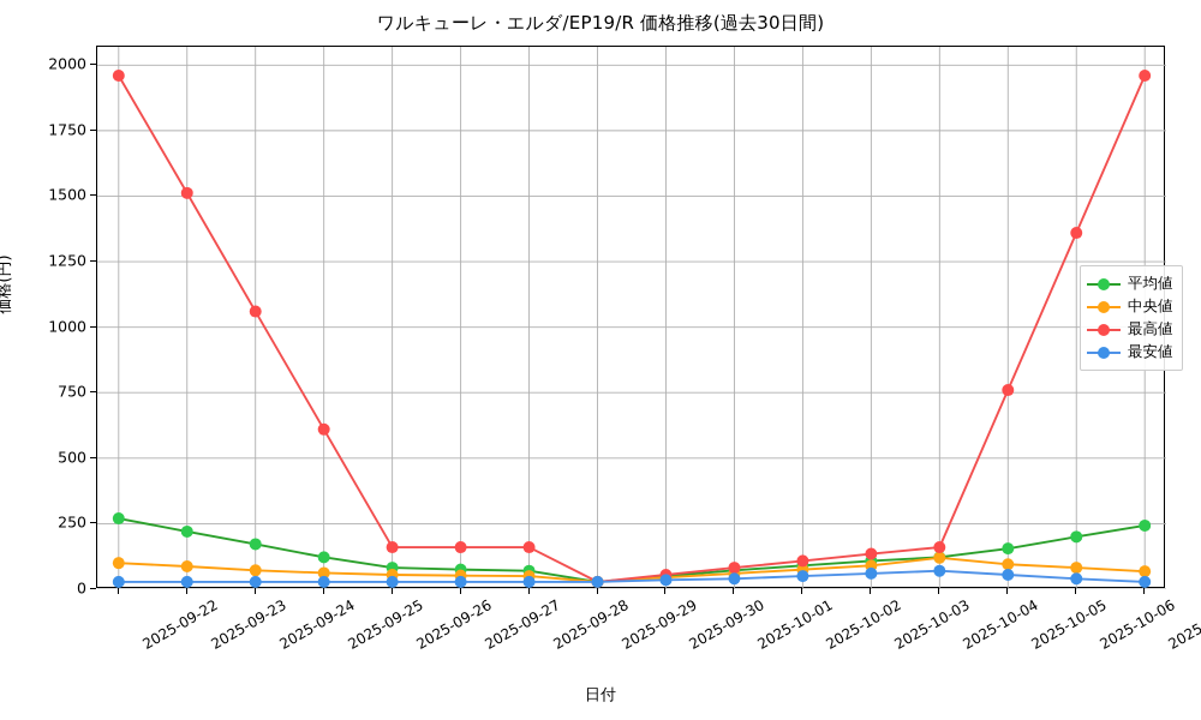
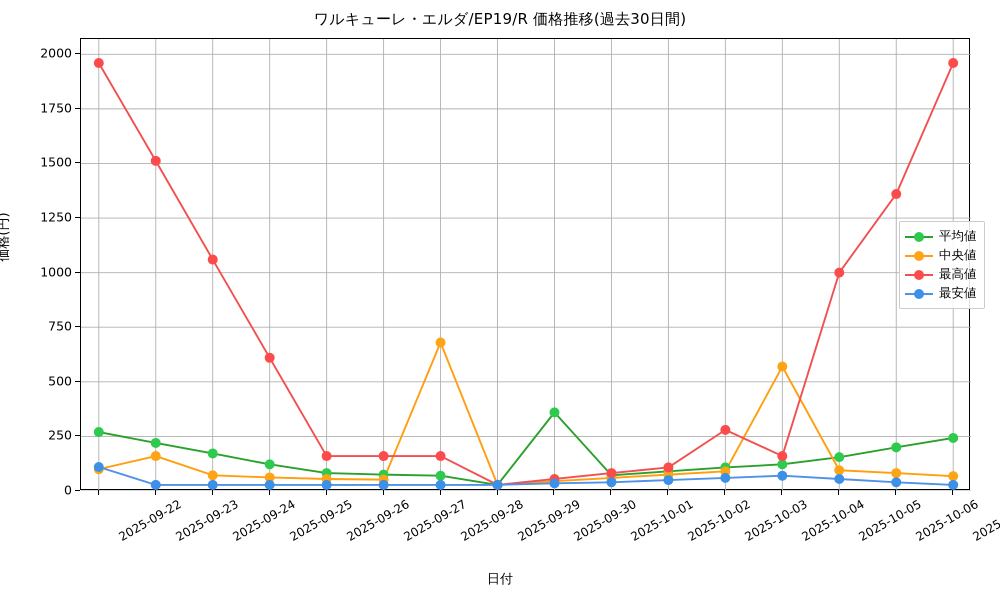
最安値/2025-09-22: 30 -> 110
中央値/2025-09-23: 90 -> 160
中央値/2025-09-28: 50 -> 680
平均値/2025-09-30: 50 -> 360
最高値/2025-10-03: 140 -> 280
中央値/2025-10-04: 120 -> 570
最高値/2025-10-05: 760 -> 1000
